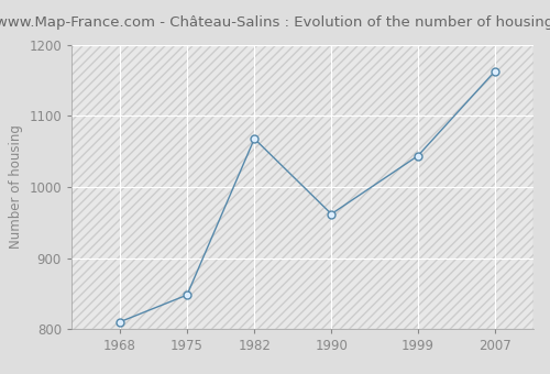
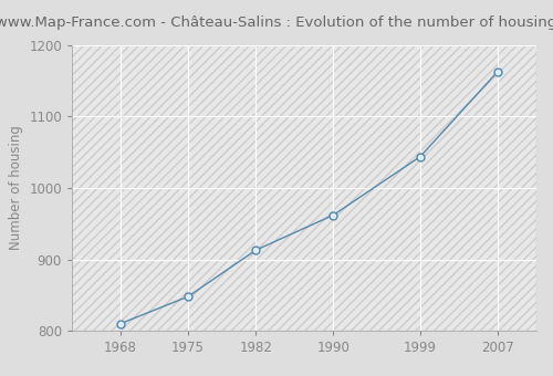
1982: 1068 -> 913
